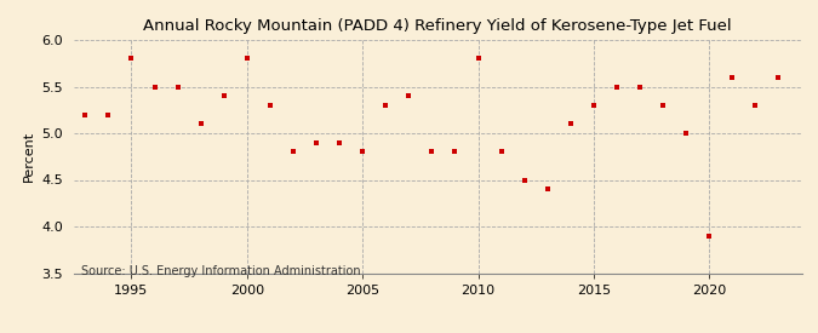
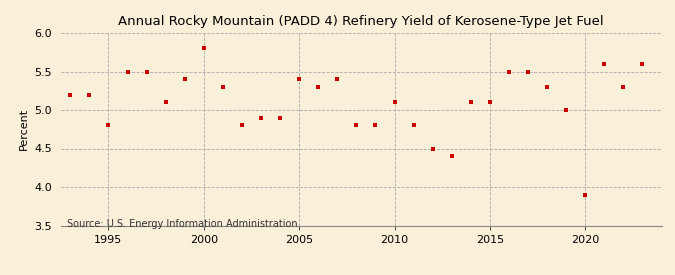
1995: 5.8 -> 4.8
2005: 4.8 -> 5.4
2010: 5.8 -> 5.1
2015: 5.3 -> 5.1
